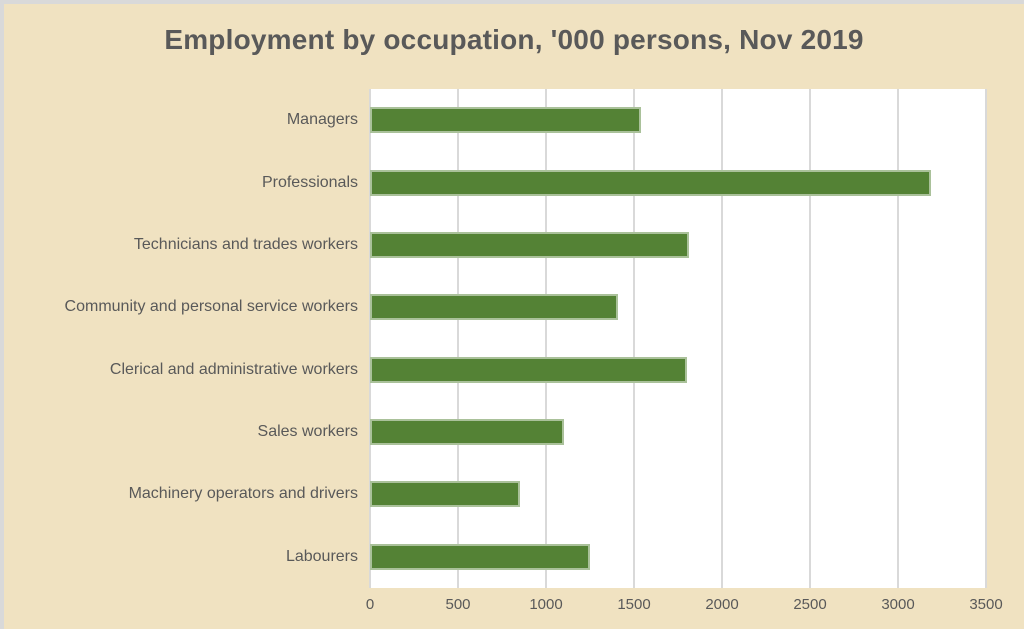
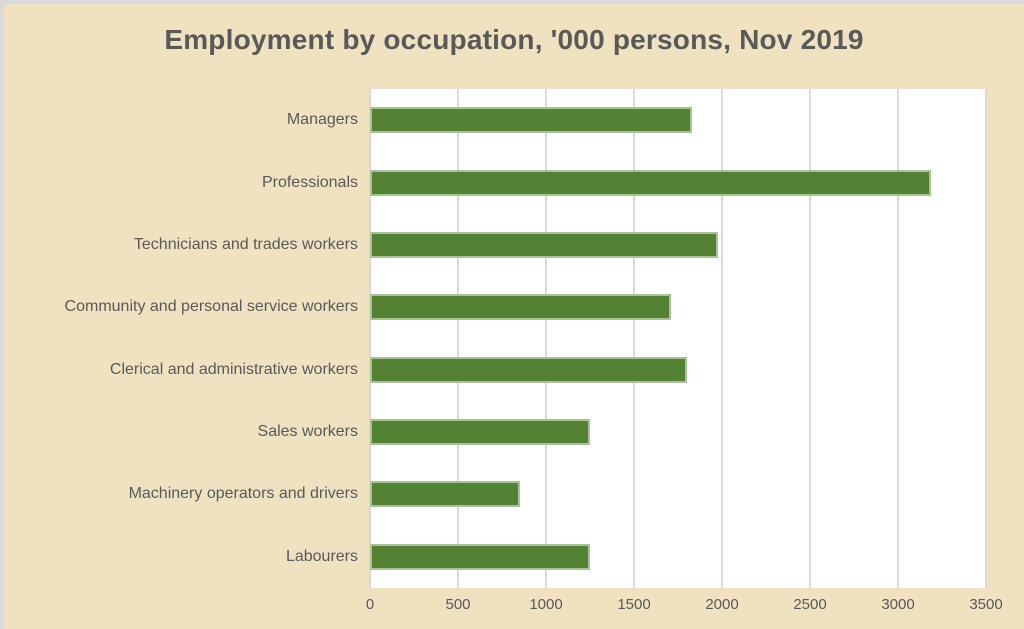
Managers: 1540 -> 1830
Technicians and trades workers: 1810 -> 1980
Community and personal service workers: 1410 -> 1710
Sales workers: 1100 -> 1250
